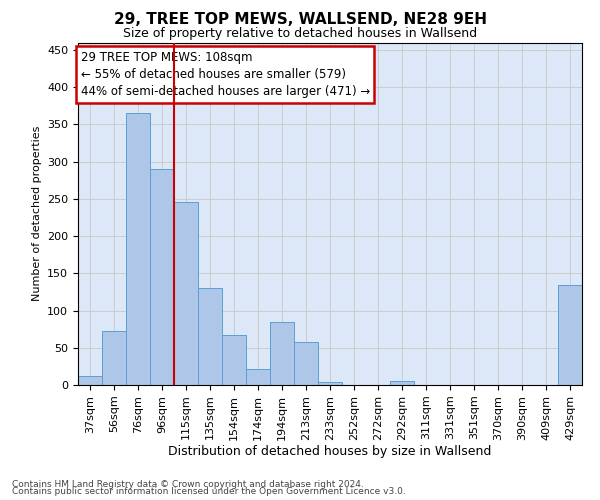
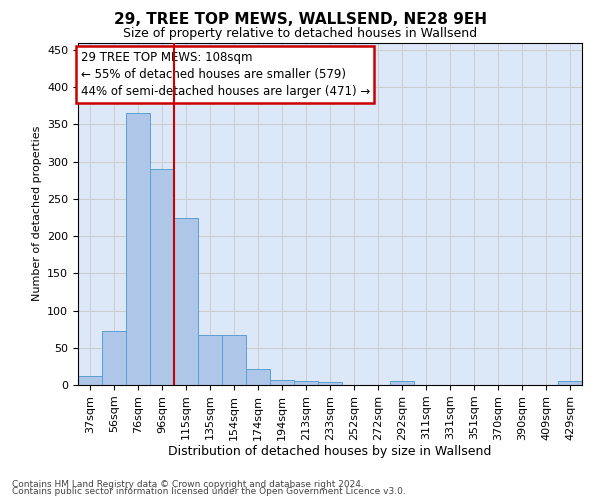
115sqm: 246 -> 224
135sqm: 130 -> 67
194sqm: 84 -> 7
213sqm: 58 -> 6
429sqm: 134 -> 5
